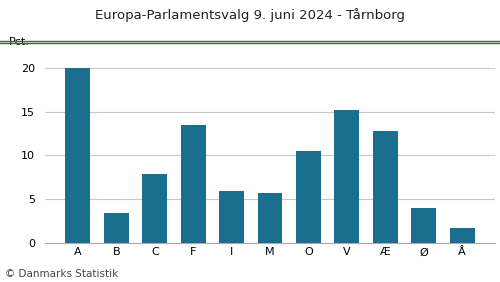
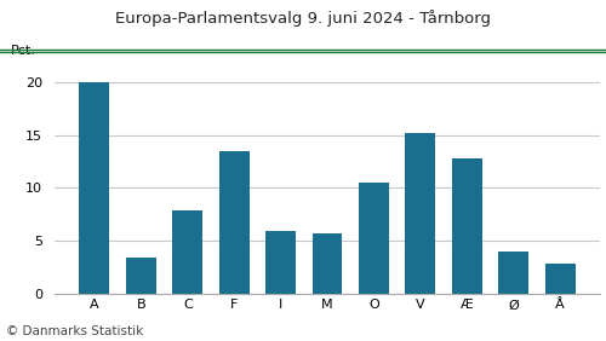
Å: 1.7 -> 2.8
